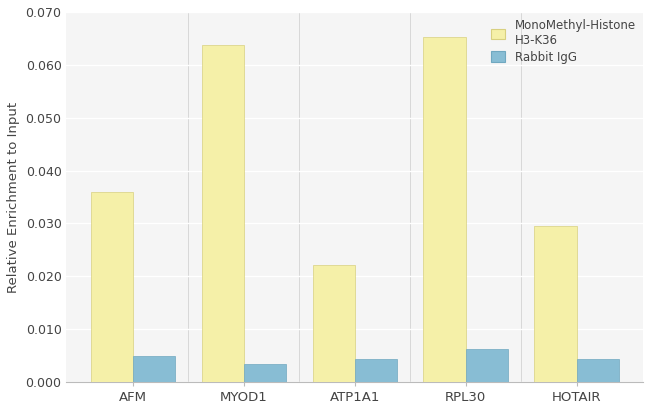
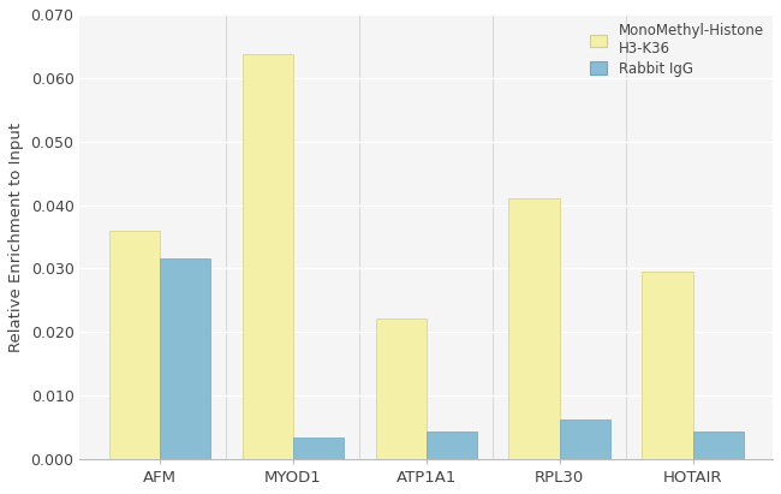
Rabbit IgG/AFM: 0.0050 -> 0.0316
MonoMethyl-Histone H3-K36/RPL30: 0.0653 -> 0.0410
